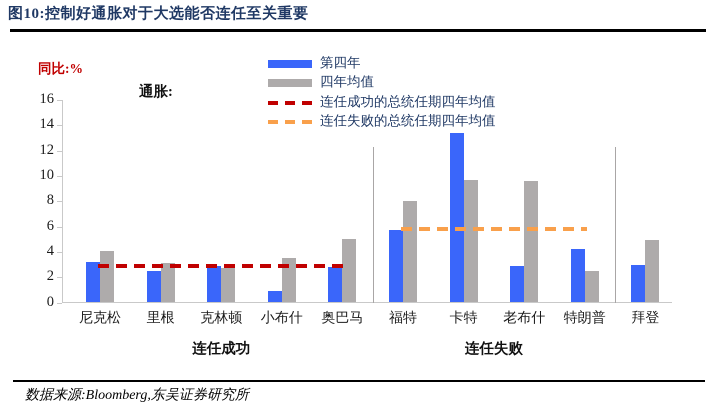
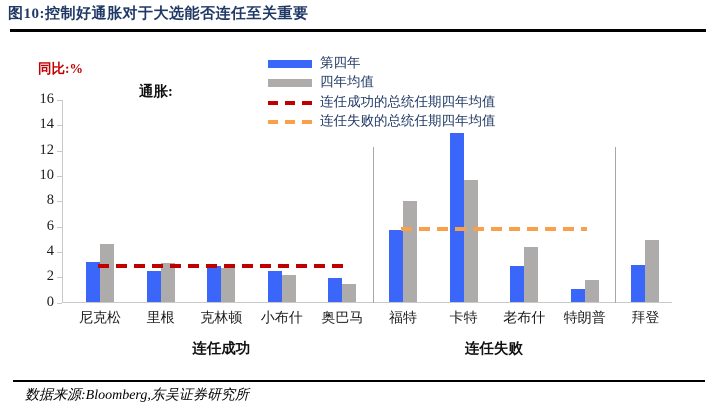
四年均值/尼克松: 4.1 -> 4.6
第四年/小布什: 0.9 -> 2.5
四年均值/小布什: 3.5 -> 2.2
第四年/奥巴马: 2.8 -> 1.9
四年均值/奥巴马: 5.0 -> 1.5
四年均值/老布什: 9.6 -> 4.4
第四年/特朗普: 4.2 -> 1.1
四年均值/特朗普: 2.5 -> 1.8
